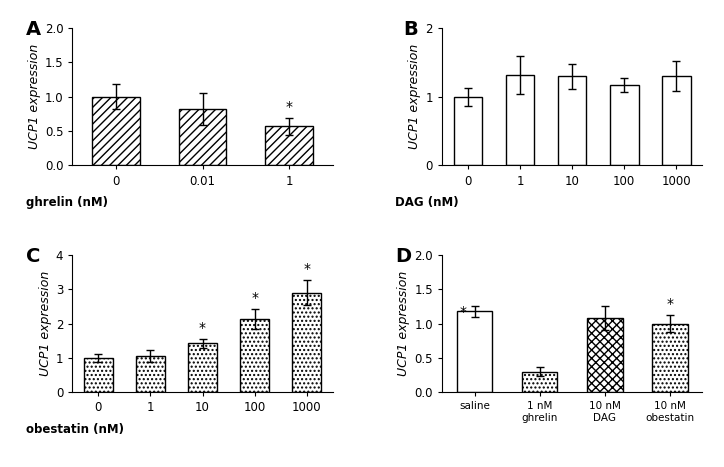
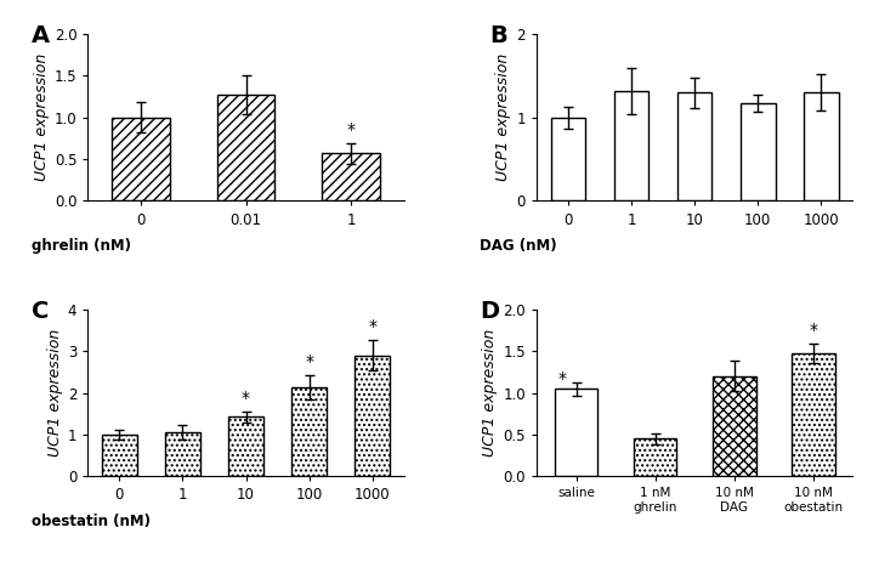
0.01: 0.82 -> 1.27
saline: 1.18 -> 1.05
1 nM ghrelin: 0.30 -> 0.45
10 nM DAG: 1.08 -> 1.20
10 nM obestatin: 1.00 -> 1.47
